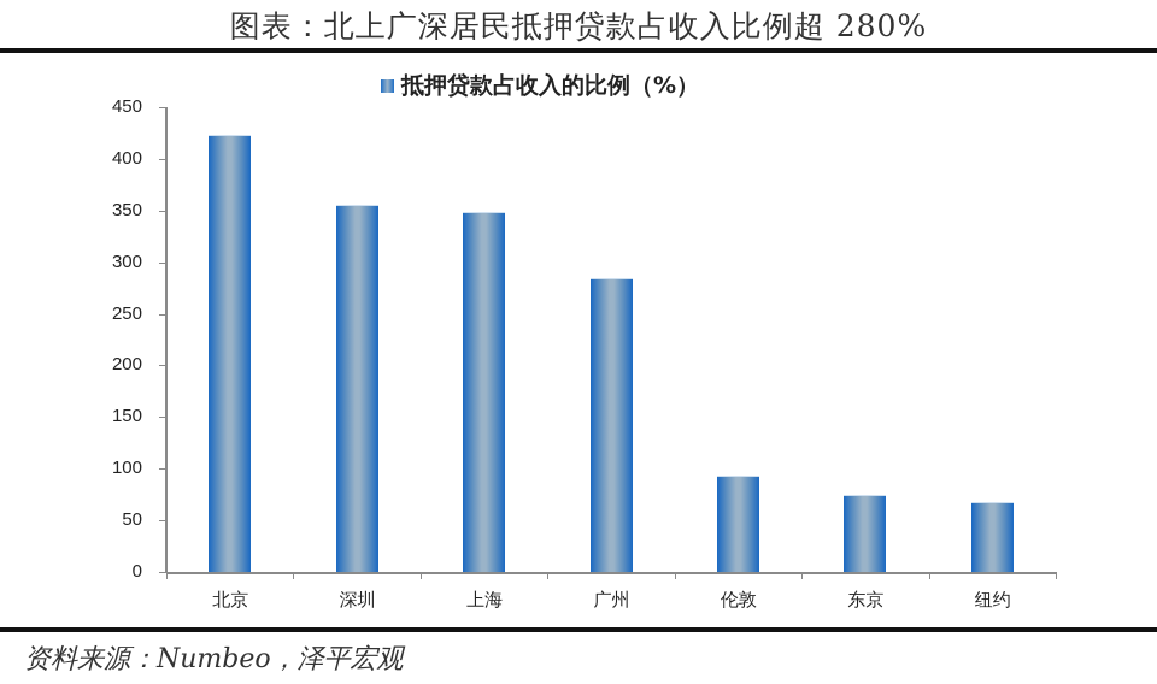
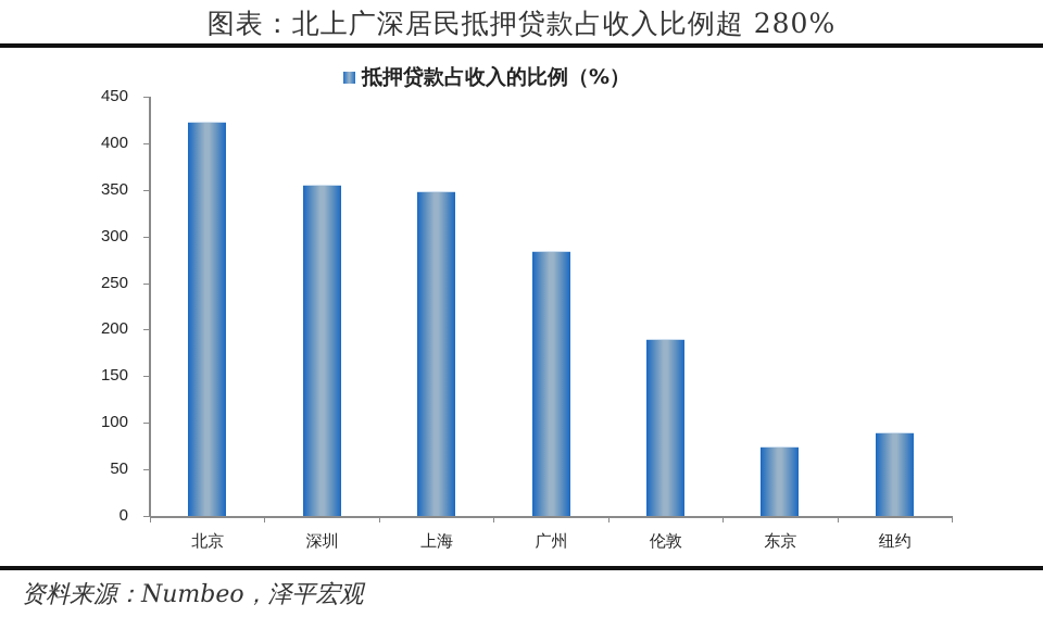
伦敦: 90 -> 190
纽约: 70 -> 90
